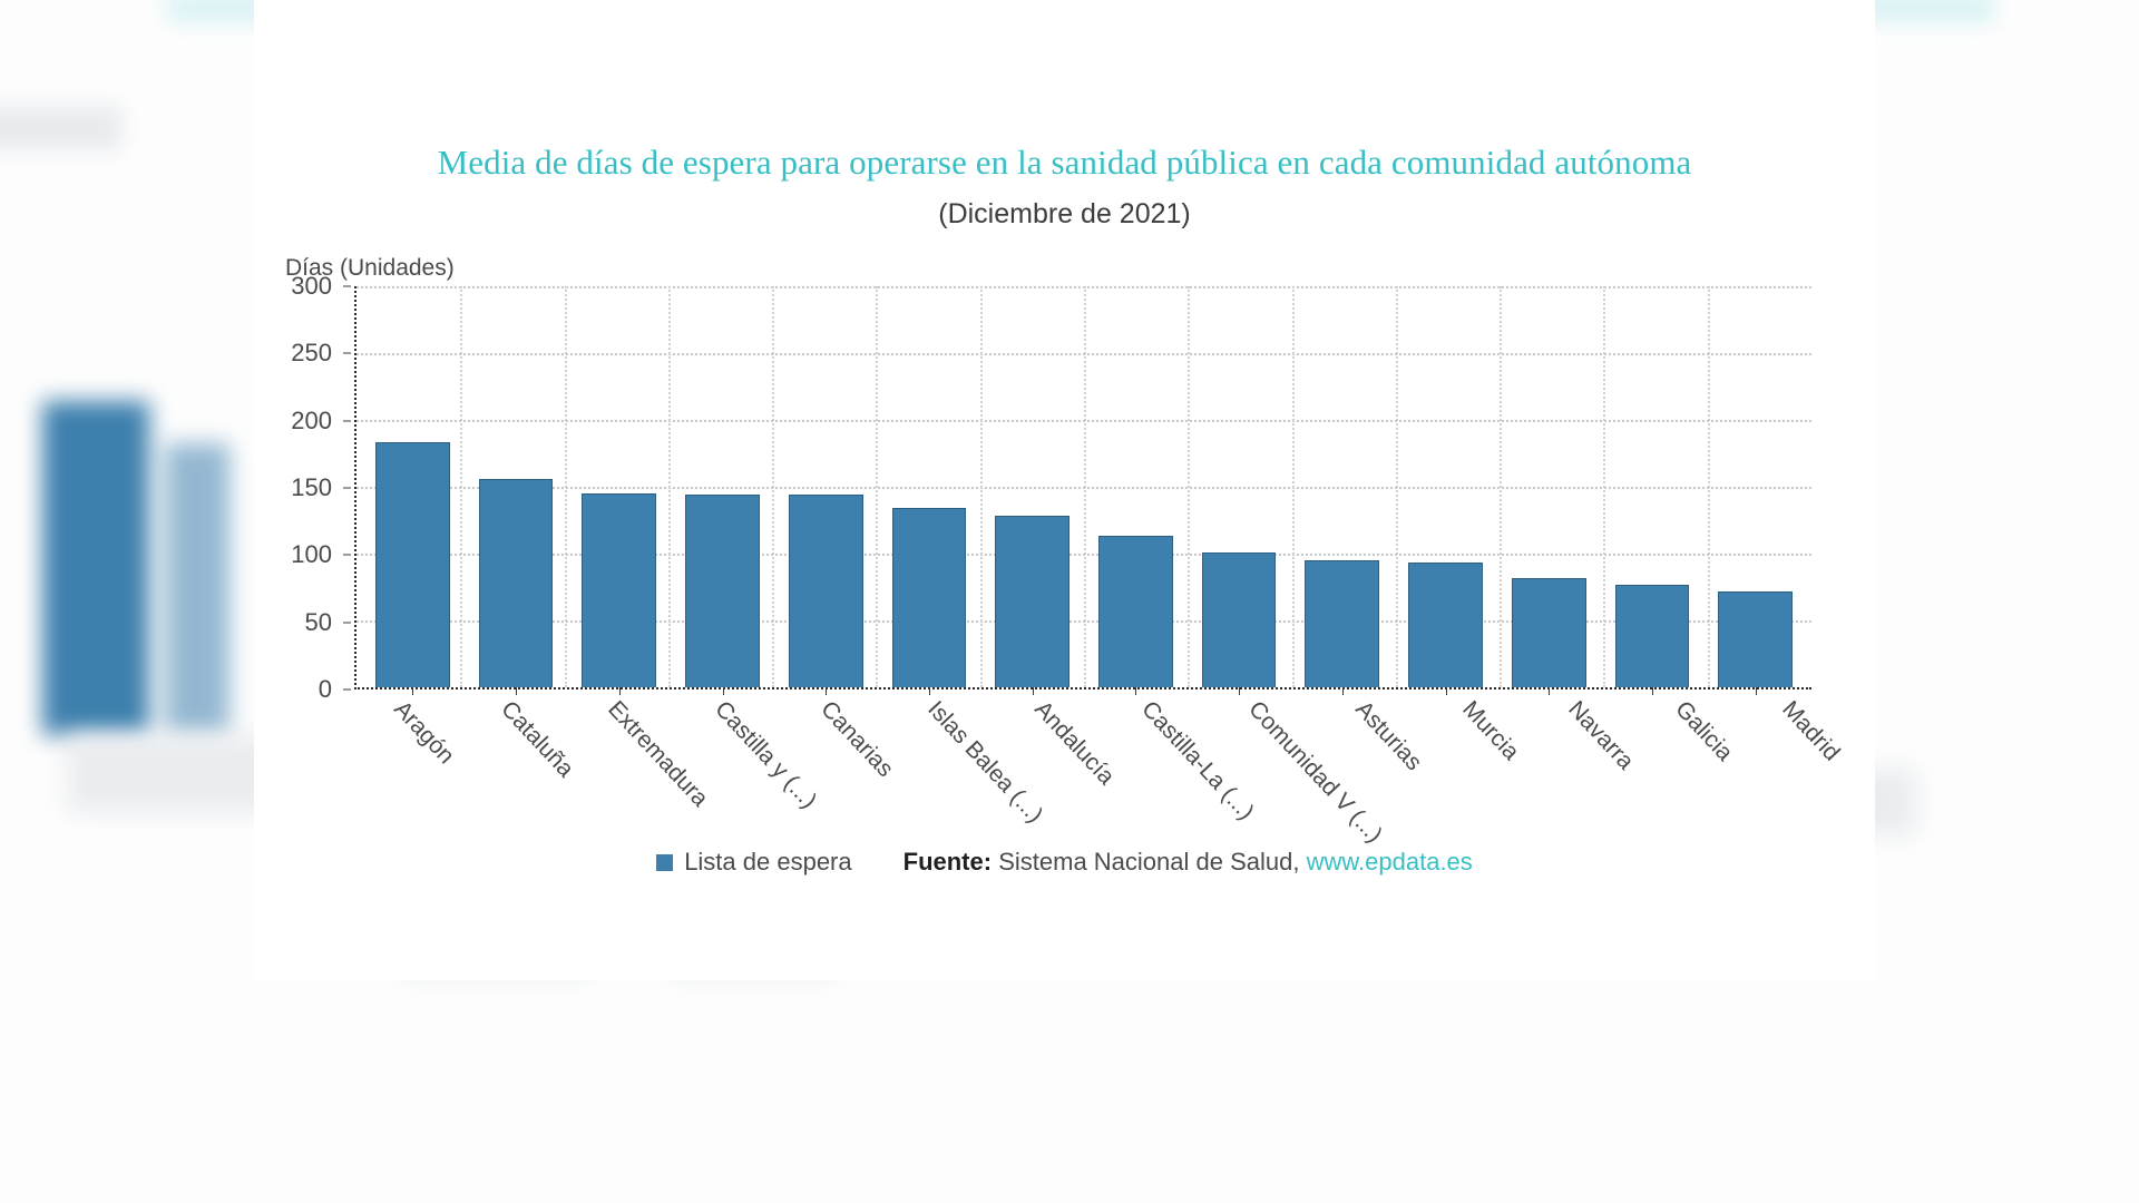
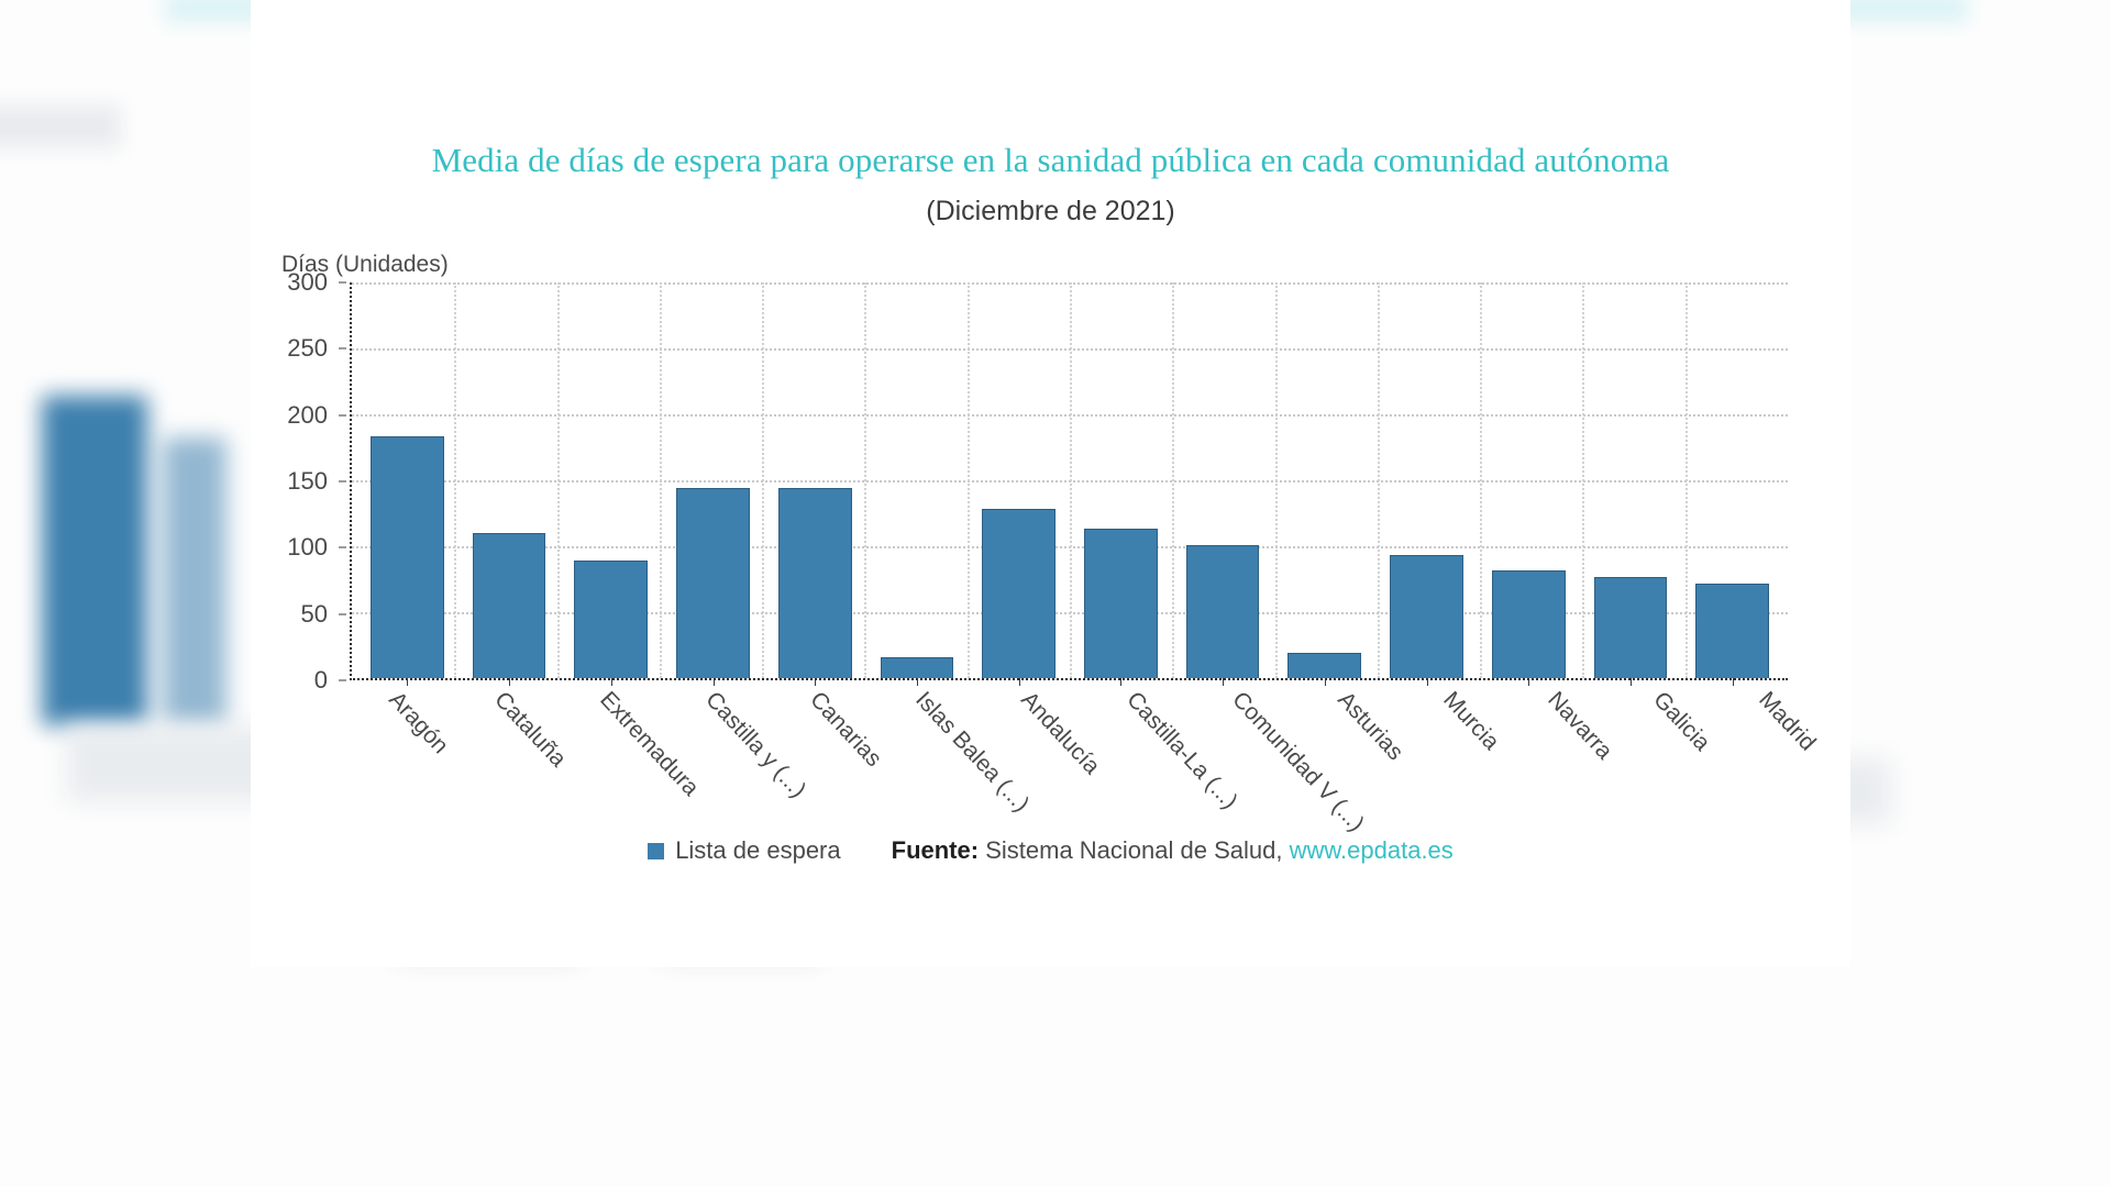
Cataluña: 156 -> 110
Extremadura: 145 -> 89
Islas Balea (...): 134 -> 16
Asturias: 95 -> 19
